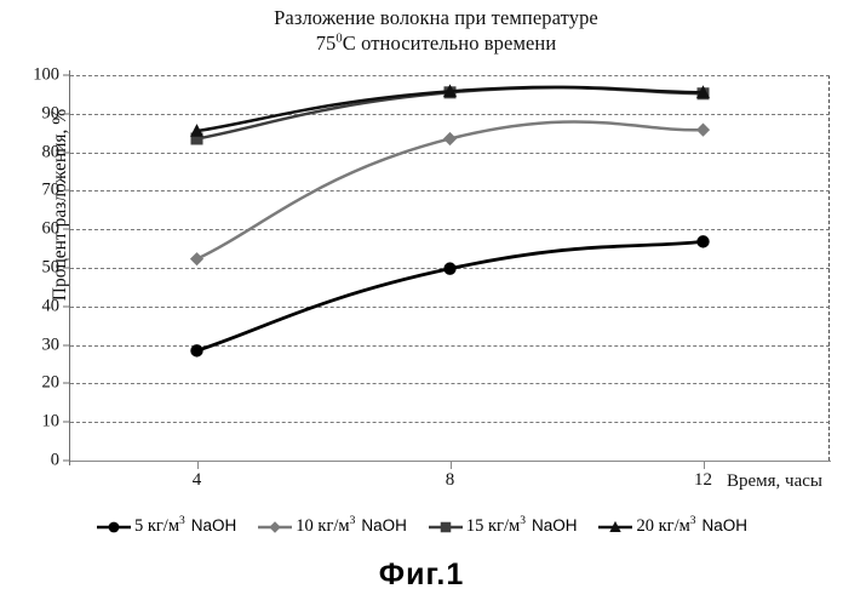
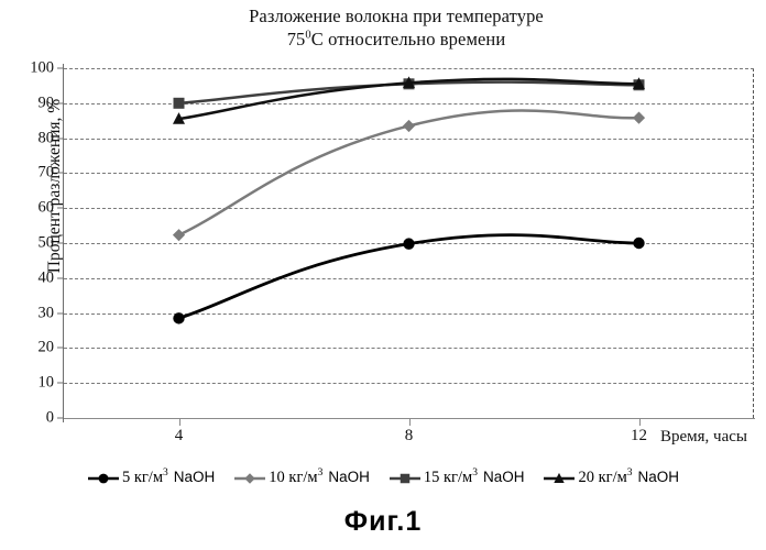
15 кг/м3 NaOH/4: 84 -> 90
5 кг/м3 NaOH/12: 57 -> 50
